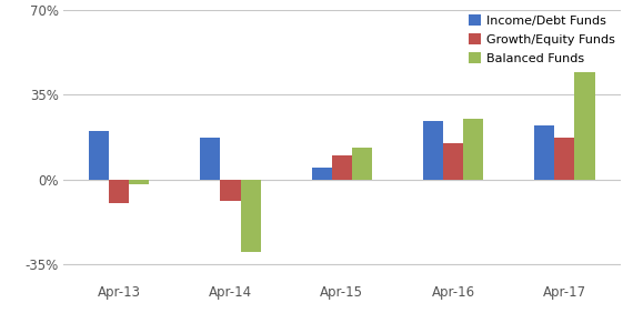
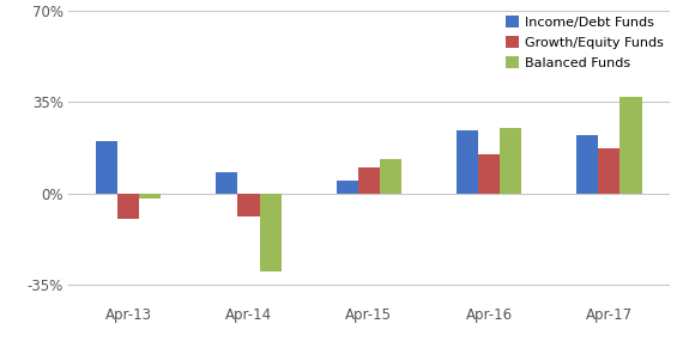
Income/Debt Funds/Apr-14: 17% -> 8%
Balanced Funds/Apr-17: 44% -> 37%
